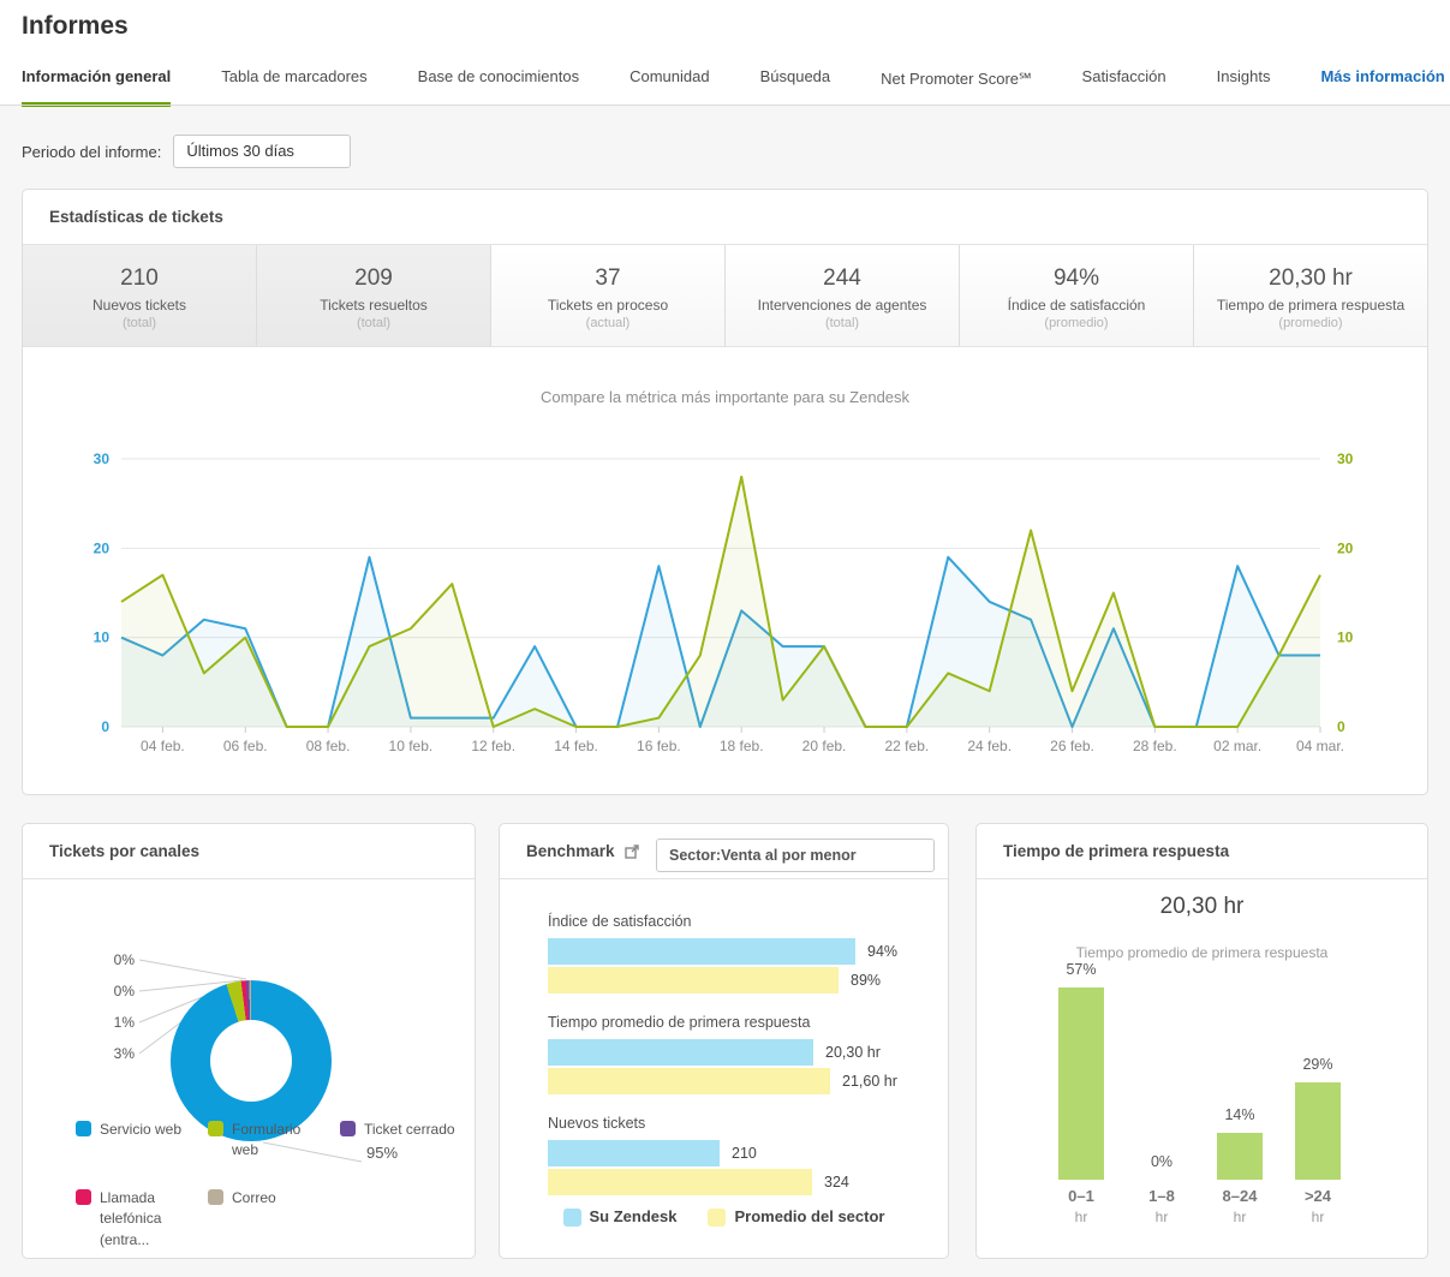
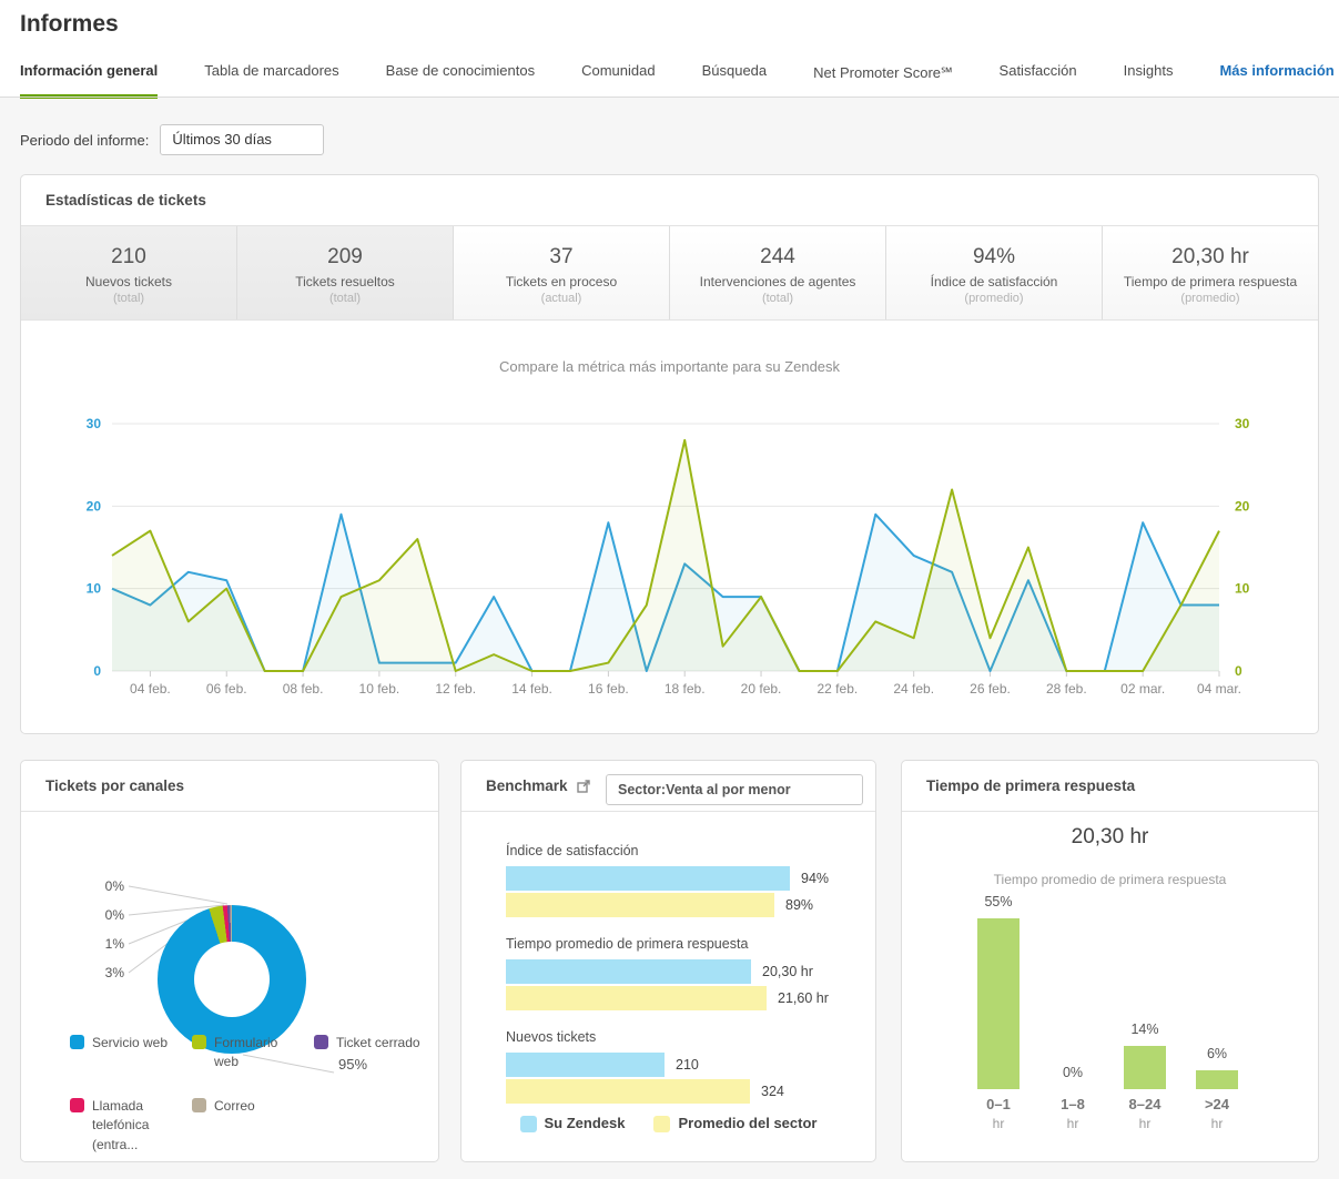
Tiempo de primera respuesta/0–1: 57% -> 55%
Tiempo de primera respuesta/>24: 29% -> 6%
